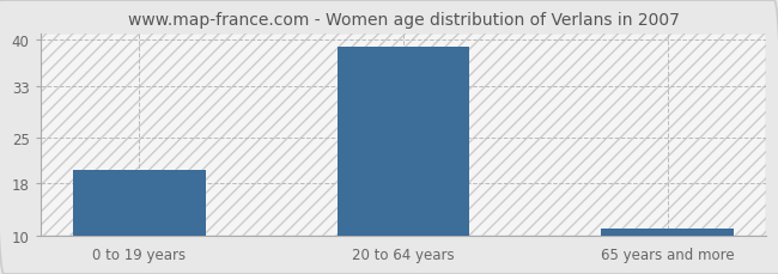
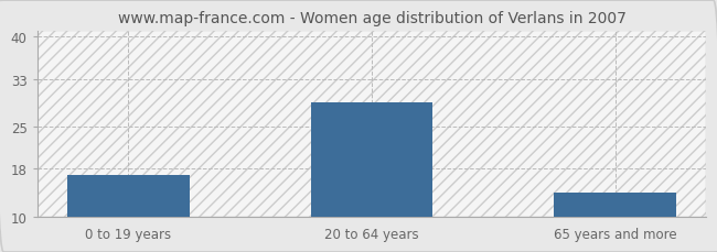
0 to 19 years: 20 -> 17
20 to 64 years: 39 -> 29
65 years and more: 11 -> 14
